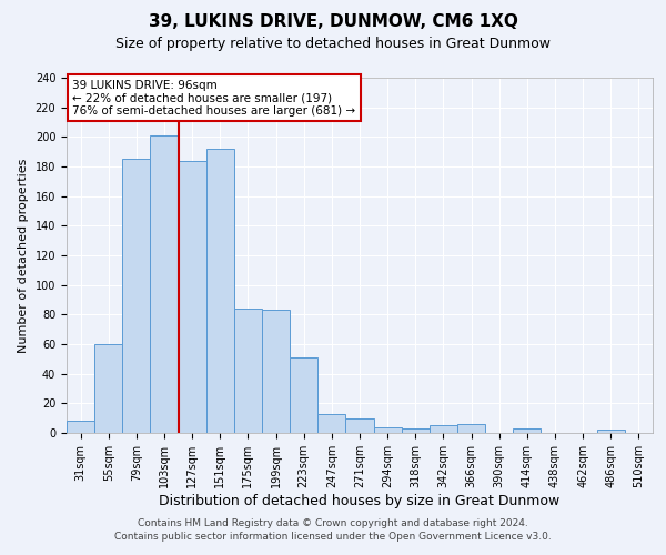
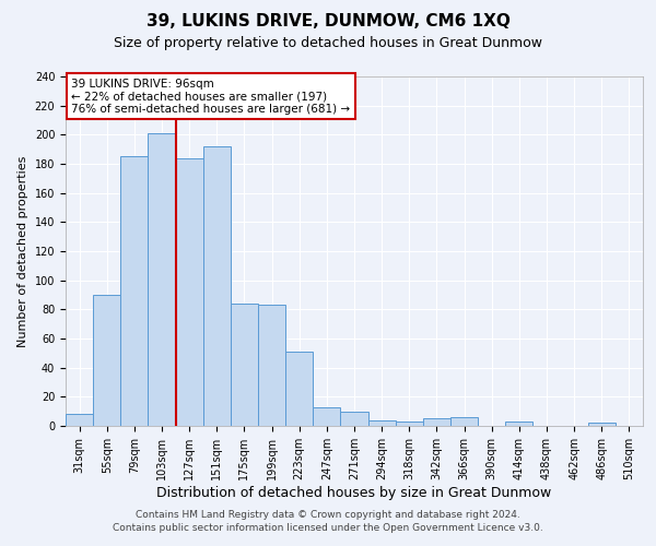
55sqm: 60 -> 90
